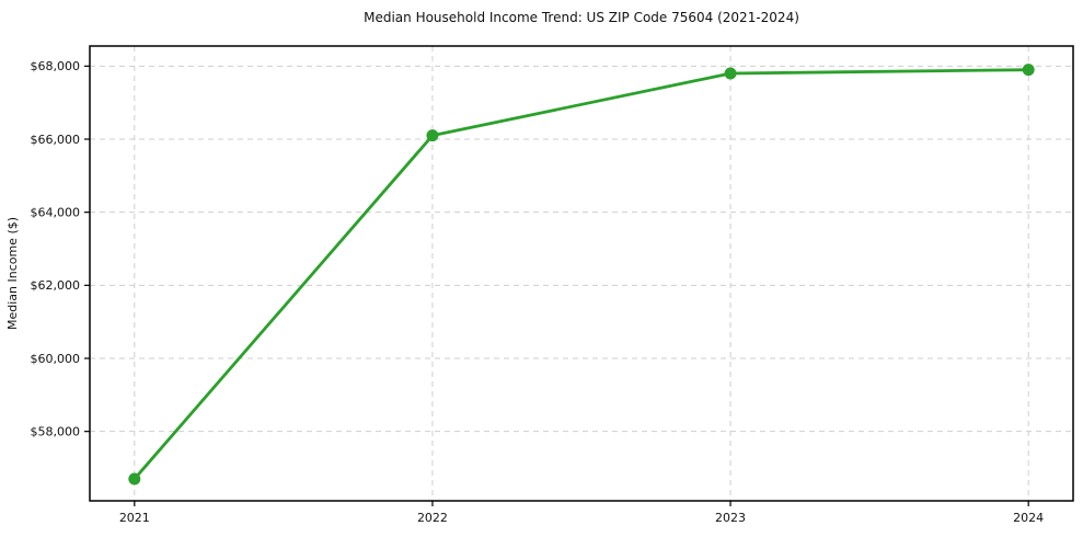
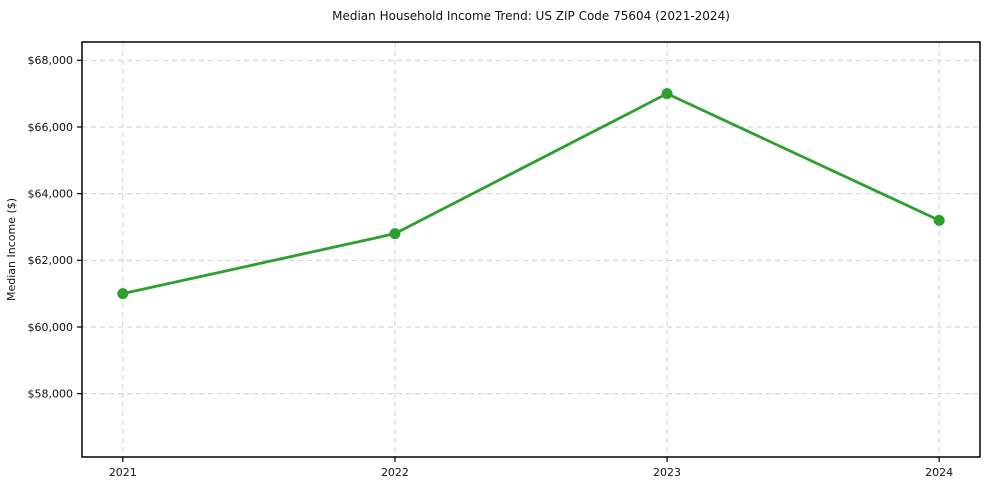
2021: $56700 -> $61000
2022: $66100 -> $62800
2023: $67800 -> $67000
2024: $67900 -> $63200
